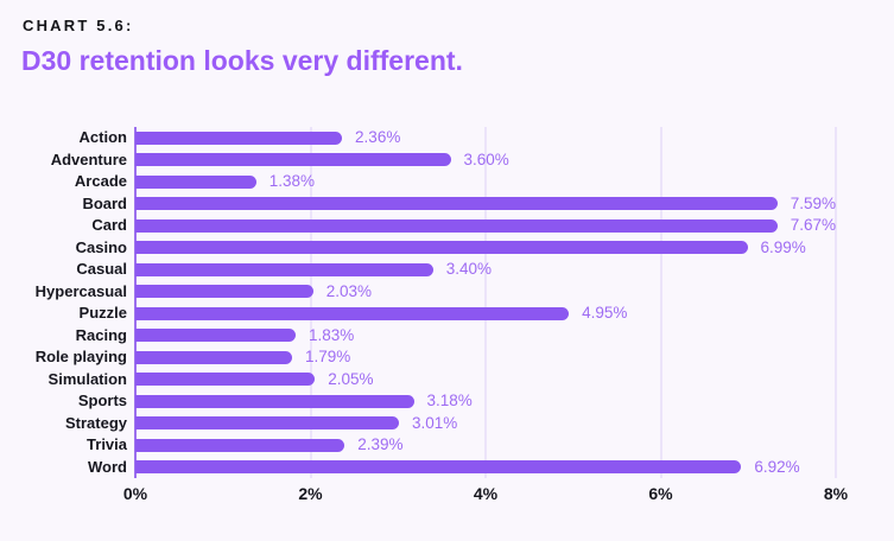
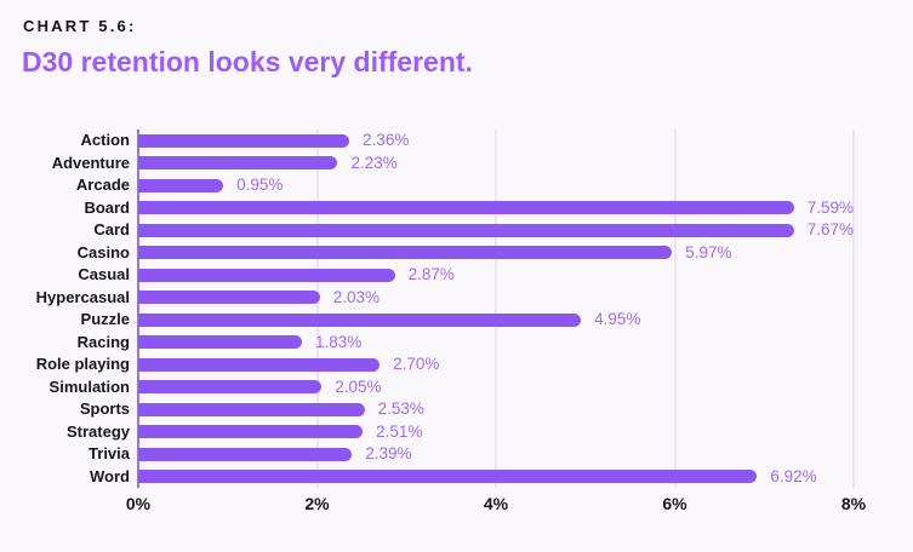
Adventure: 3.60% -> 2.23%
Arcade: 1.38% -> 0.95%
Casino: 6.99% -> 5.97%
Casual: 3.40% -> 2.87%
Role playing: 1.79% -> 2.70%
Sports: 3.18% -> 2.53%
Strategy: 3.01% -> 2.51%
